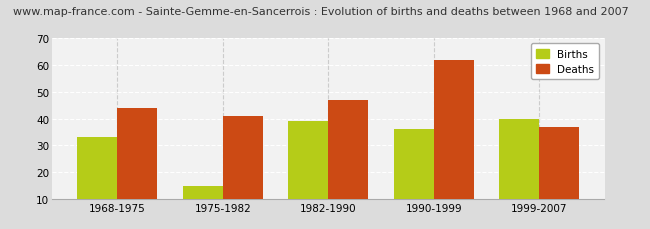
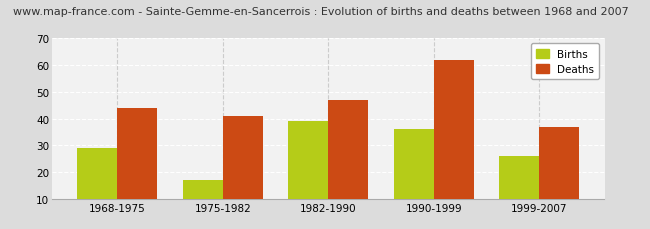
Births/1968-1975: 33 -> 29
Births/1975-1982: 15 -> 17
Births/1999-2007: 40 -> 26
